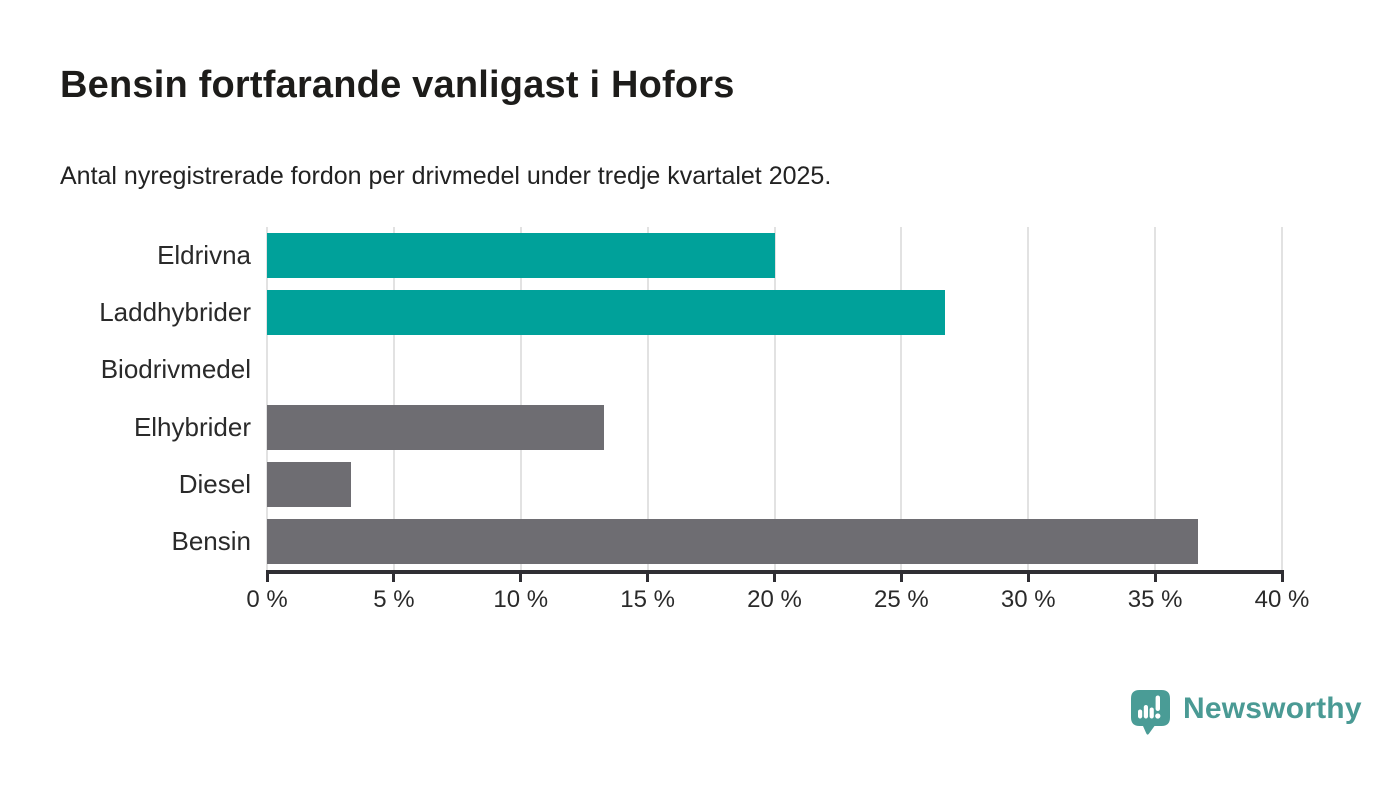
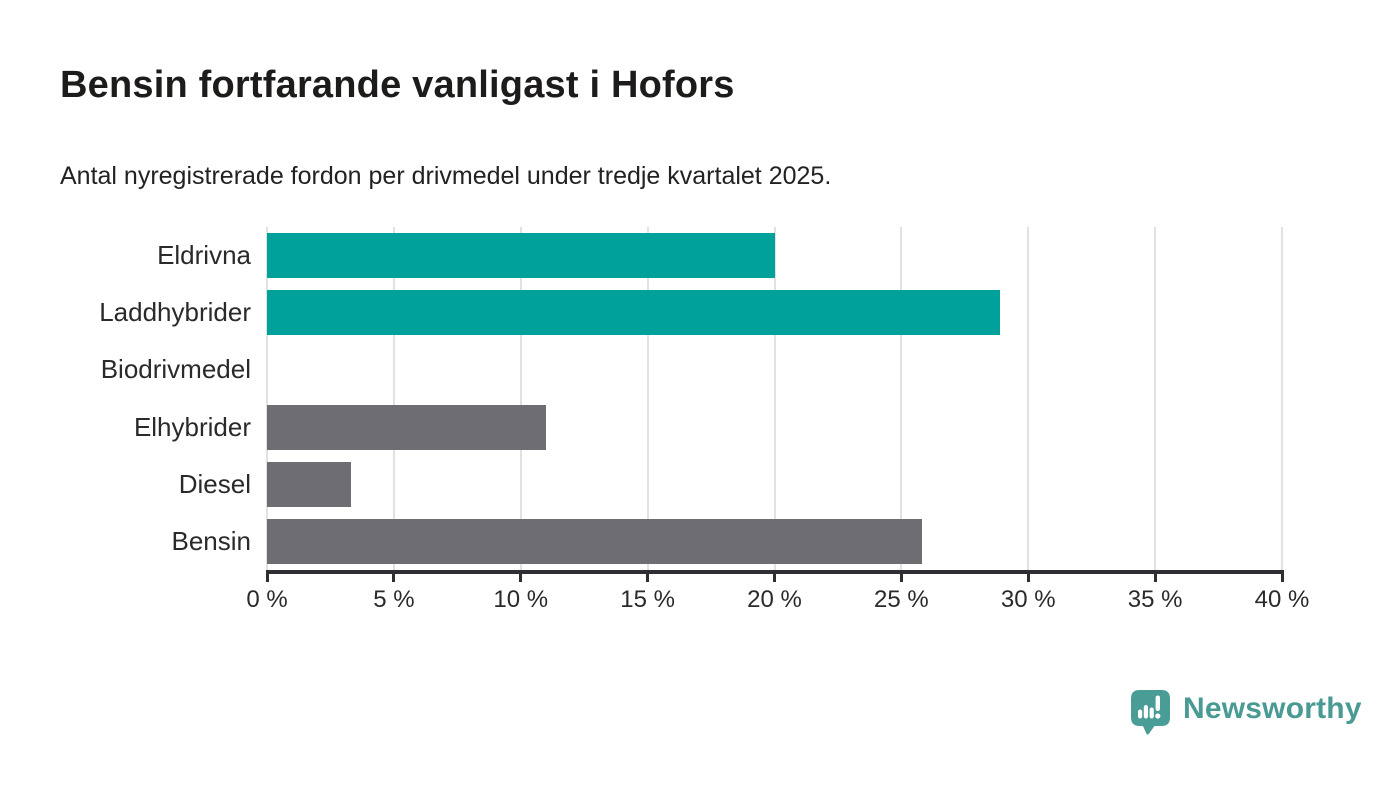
Laddhybrider: 26.7% -> 28.9%
Elhybrider: 13.3% -> 11.0%
Bensin: 36.7% -> 25.8%
